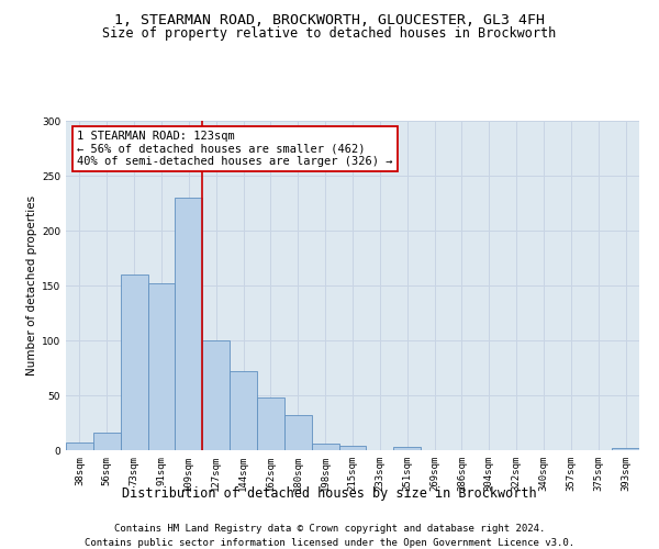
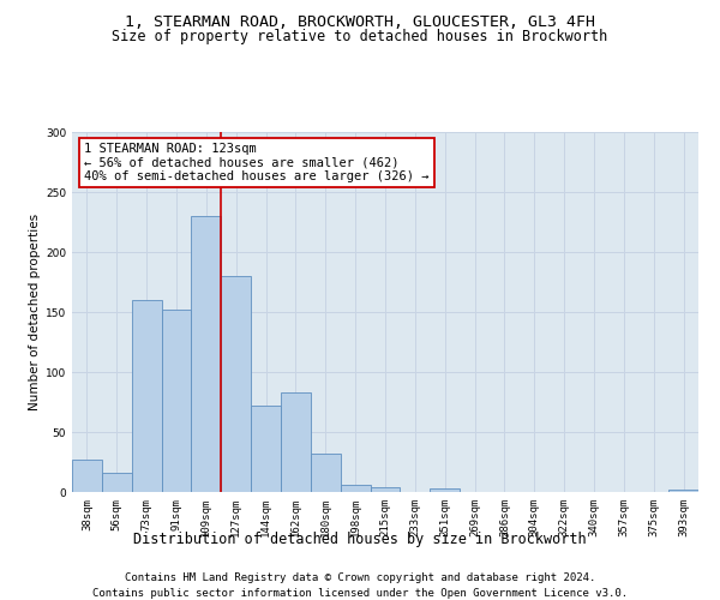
38sqm: 7 -> 27
127sqm: 100 -> 180
162sqm: 48 -> 83
